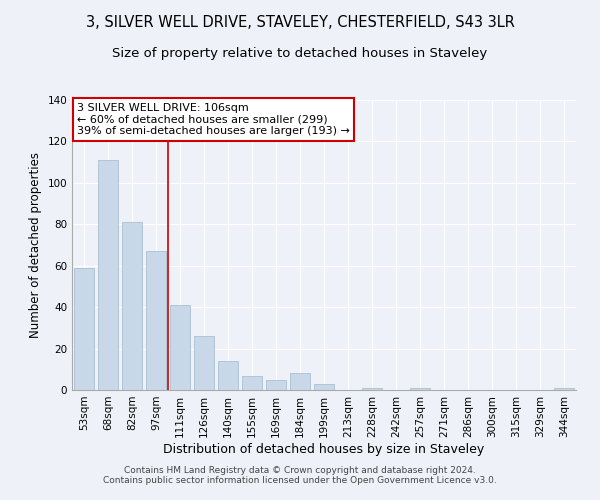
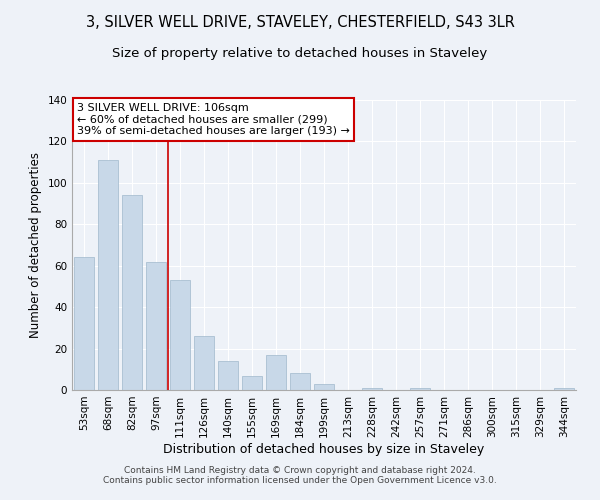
53sqm: 59 -> 64
82sqm: 81 -> 94
97sqm: 67 -> 62
111sqm: 41 -> 53
169sqm: 5 -> 17
